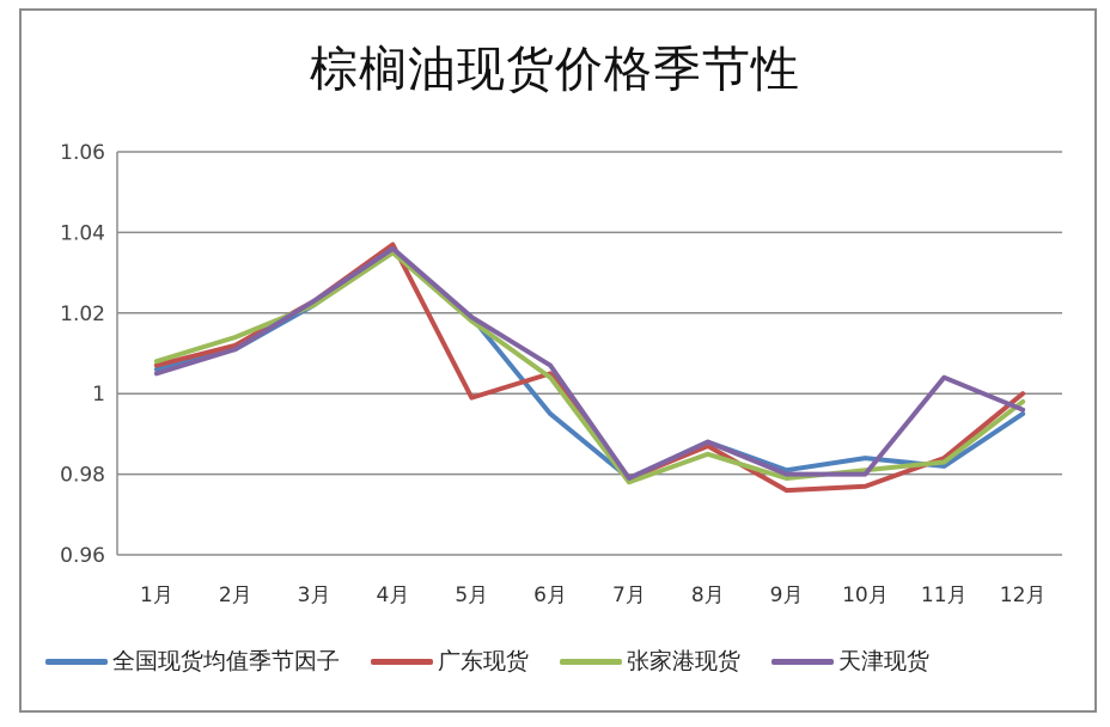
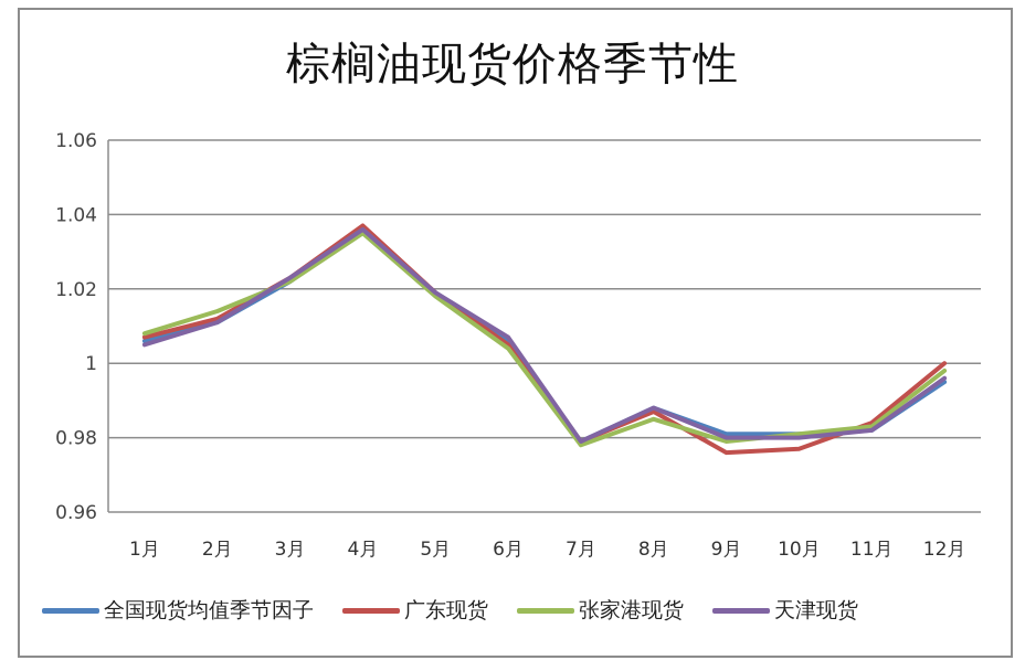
广东现货/5月: 0.999 -> 1.019
全国现货均值季节因子/6月: 0.995 -> 1.006
全国现货均值季节因子/10月: 0.984 -> 0.981
天津现货/11月: 1.004 -> 0.982
